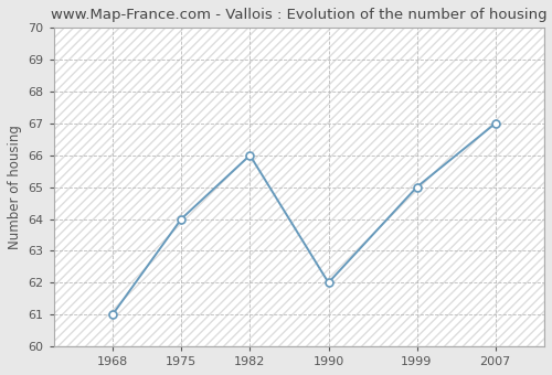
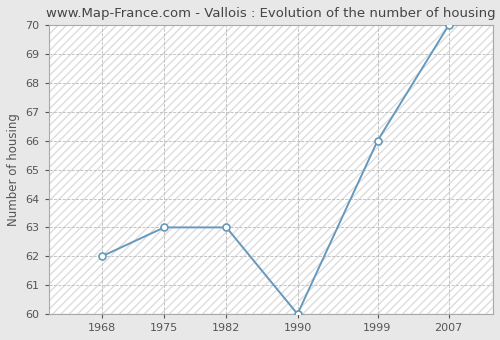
1968: 61 -> 62
1975: 64 -> 63
1982: 66 -> 63
1990: 62 -> 60
1999: 65 -> 66
2007: 67 -> 70
